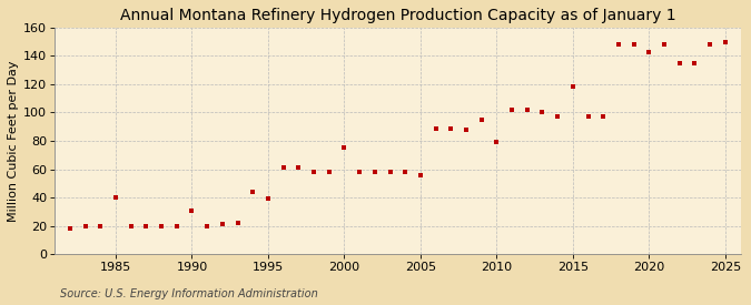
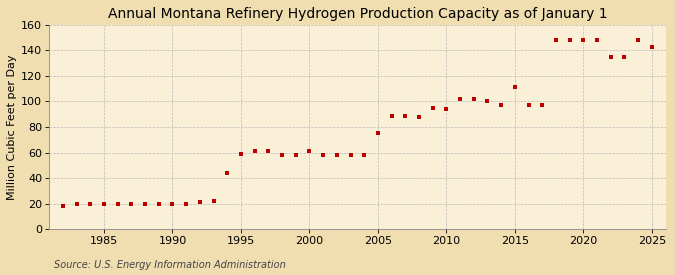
1985: 40 -> 20
1990: 31 -> 20
1995: 39 -> 59
2000: 75 -> 61
2005: 56 -> 75
2010: 79 -> 94
2015: 118 -> 111
2020: 143 -> 148
2025: 150 -> 143
